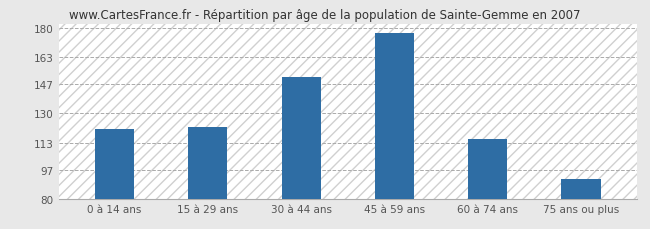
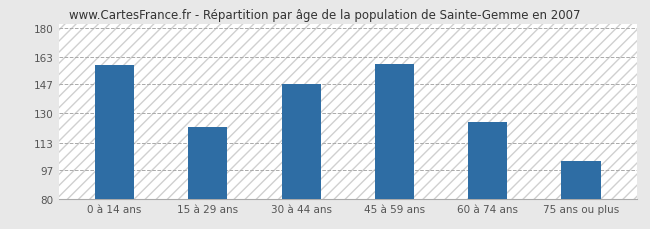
0 à 14 ans: 121 -> 158
30 à 44 ans: 151 -> 147
45 à 59 ans: 177 -> 159
60 à 74 ans: 115 -> 125
75 ans ou plus: 92 -> 102
